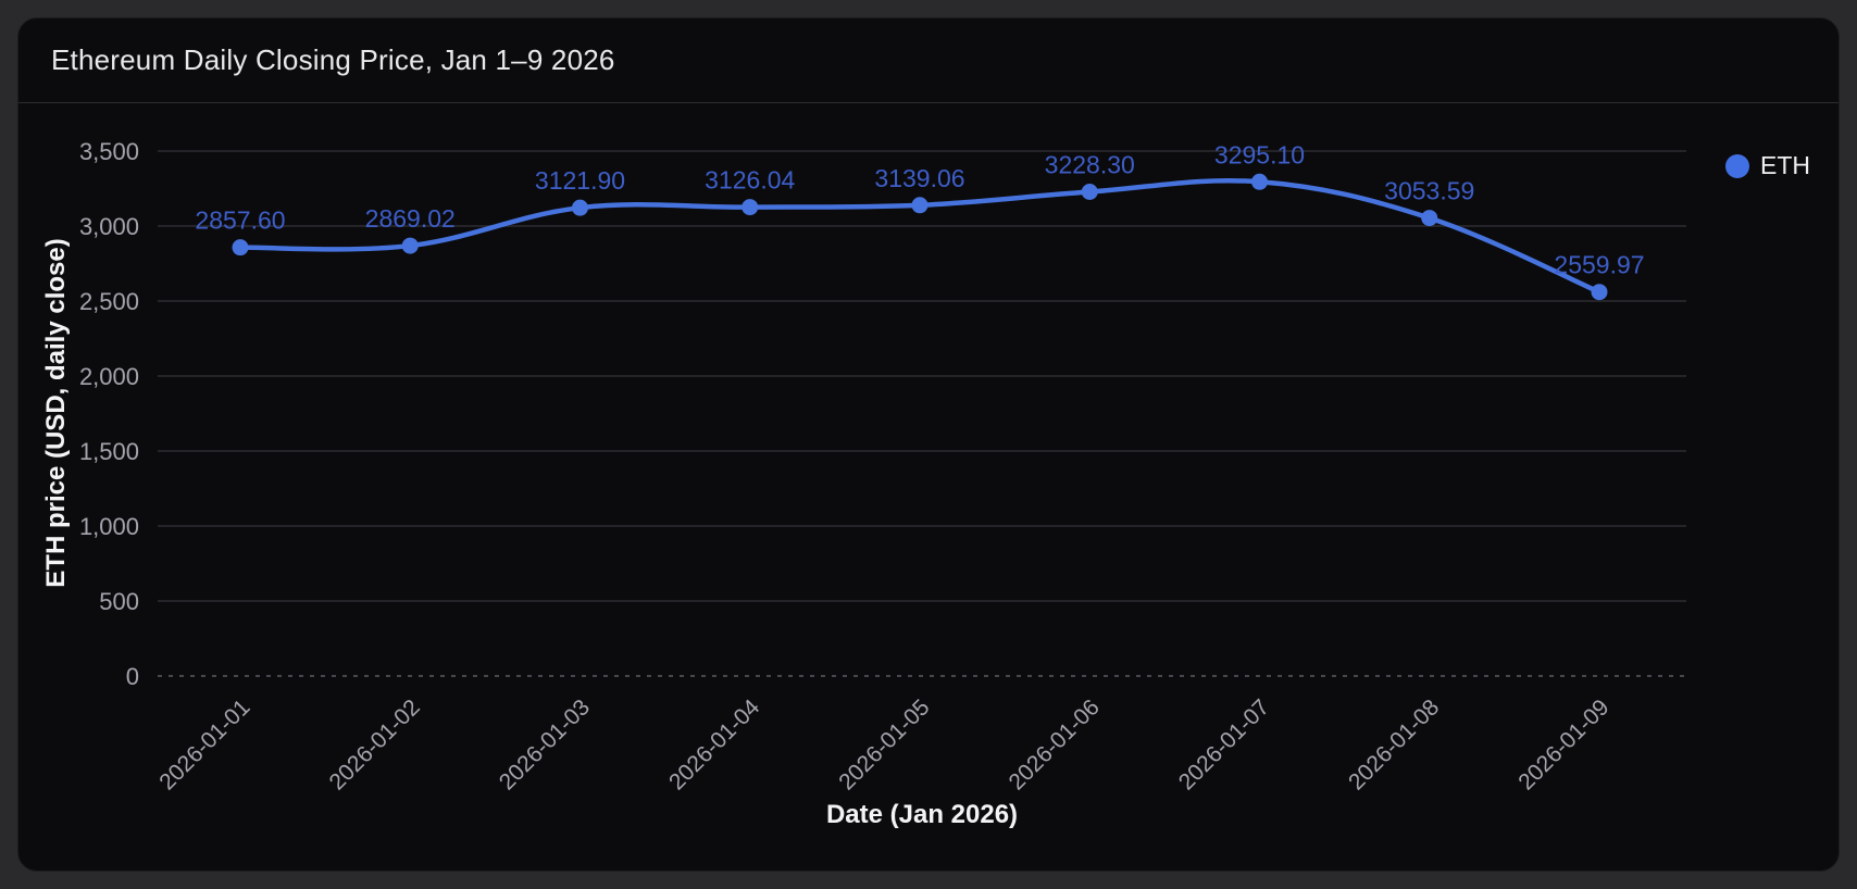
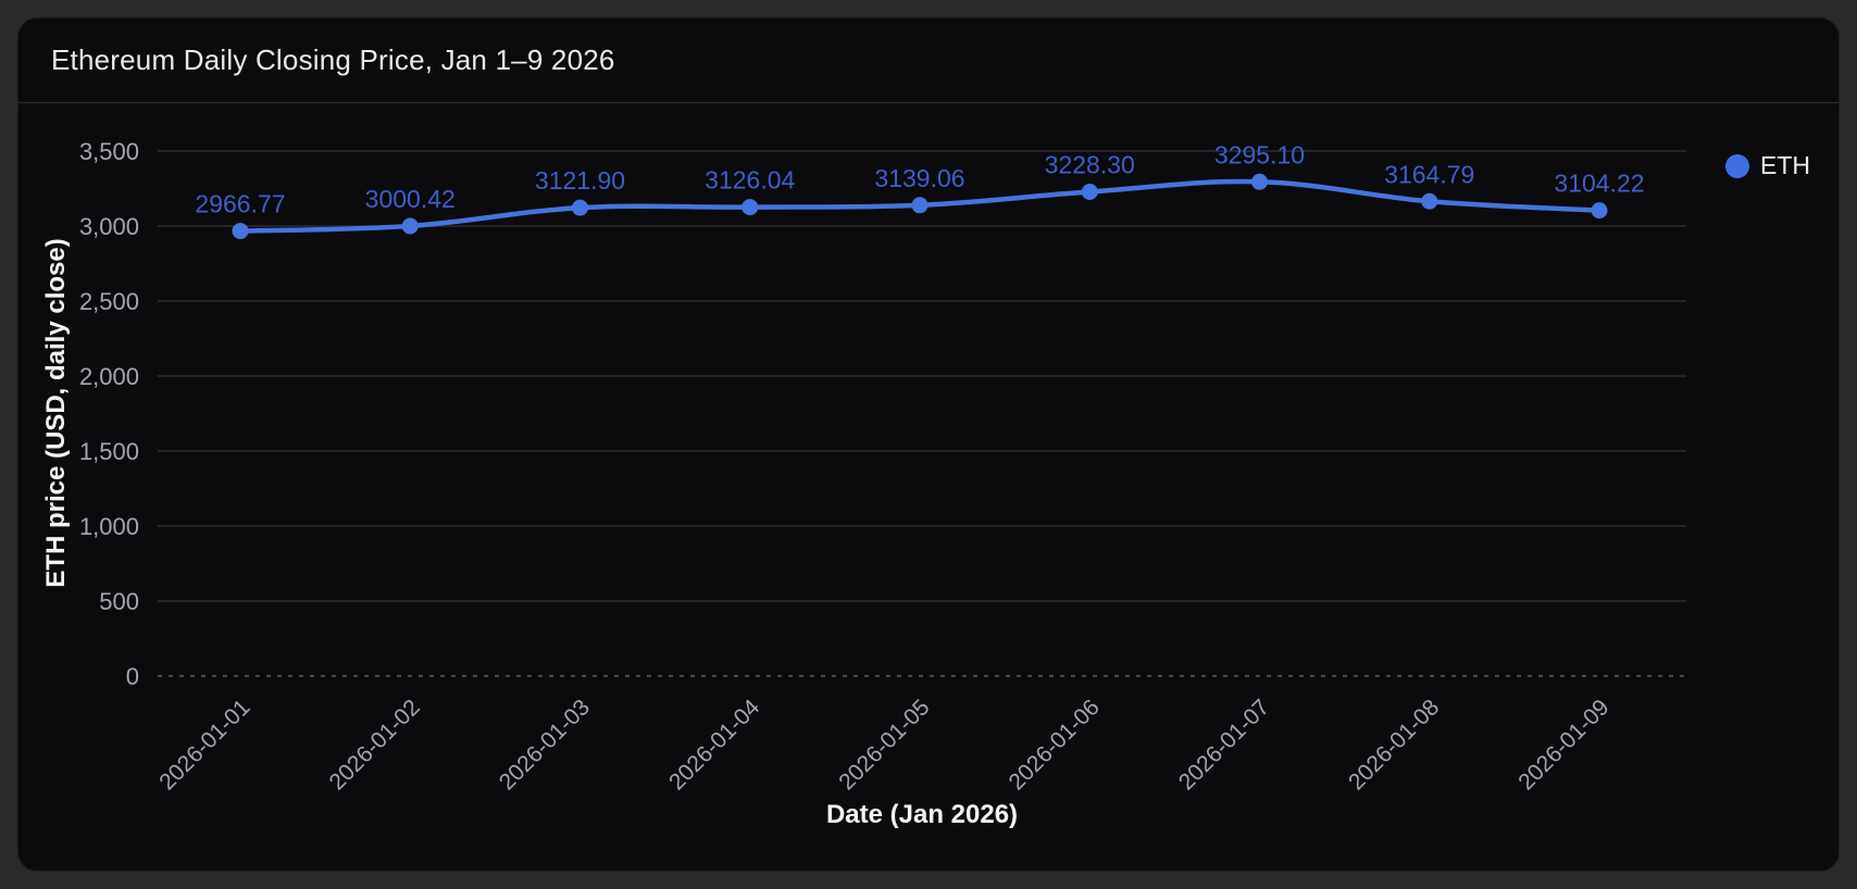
2026-01-01: 2857.60 -> 2966.77
2026-01-02: 2869.02 -> 3000.42
2026-01-08: 3053.59 -> 3164.79
2026-01-09: 2559.97 -> 3104.22
